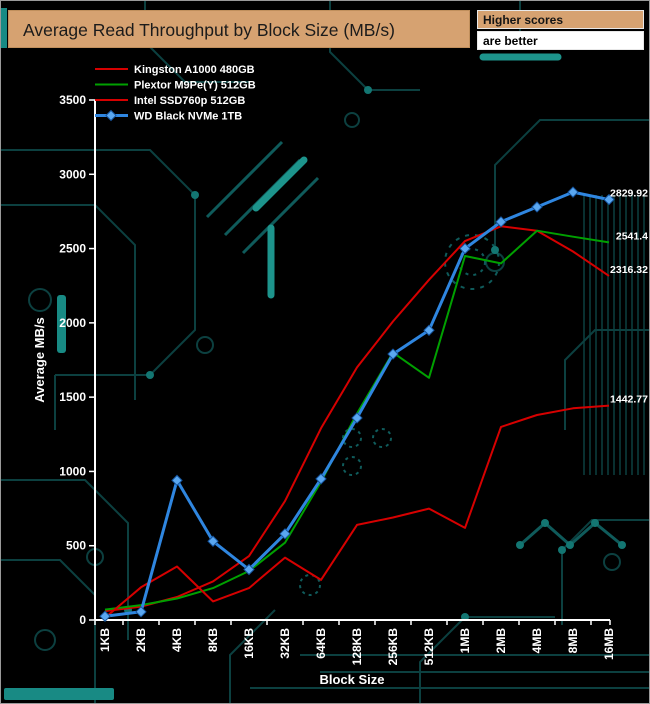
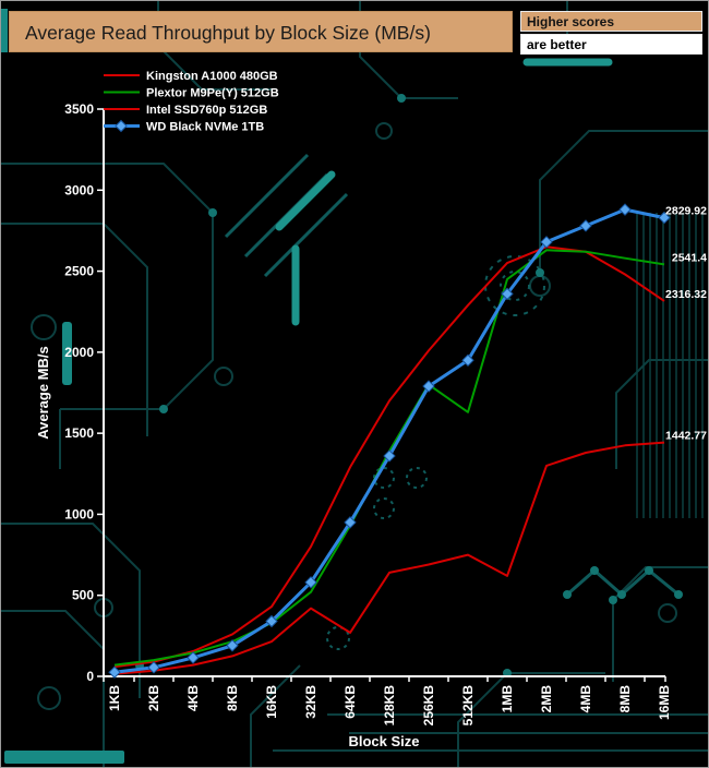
Intel SSD760p 512GB/2KB: 220 -> 40
Intel SSD760p 512GB/4KB: 360 -> 70
WD Black NVMe 1TB/4KB: 940 -> 120
WD Black NVMe 1TB/8KB: 530 -> 190
WD Black NVMe 1TB/1MB: 2500 -> 2360
Plextor M9Pe(Y) 512GB/2MB: 2400 -> 2630
